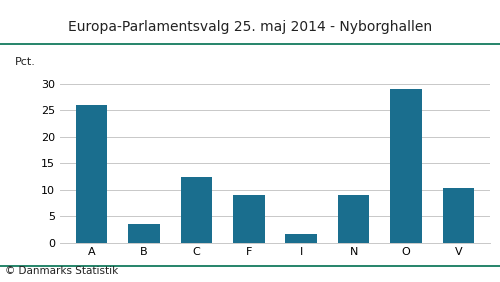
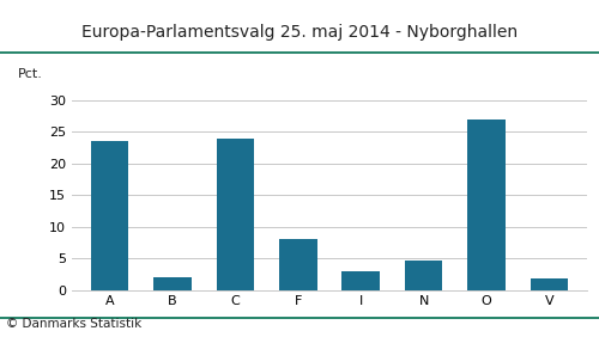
A: 26.0 -> 23.6
B: 3.5 -> 2.0
C: 12.3 -> 24.0
F: 9.0 -> 8.0
I: 1.7 -> 3.0
N: 9.0 -> 4.6
O: 29.0 -> 27.0
V: 10.4 -> 1.8
